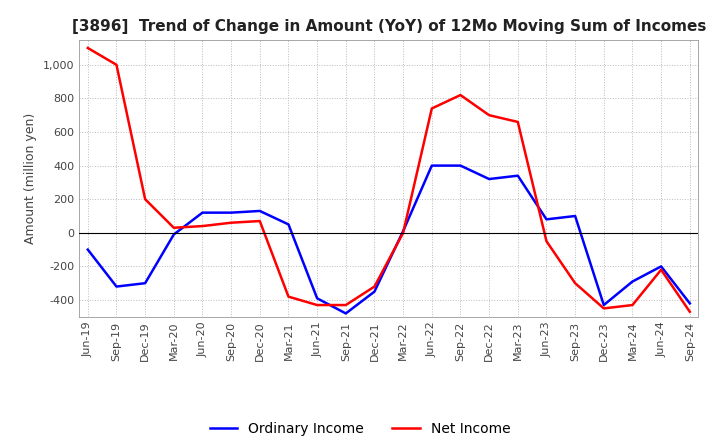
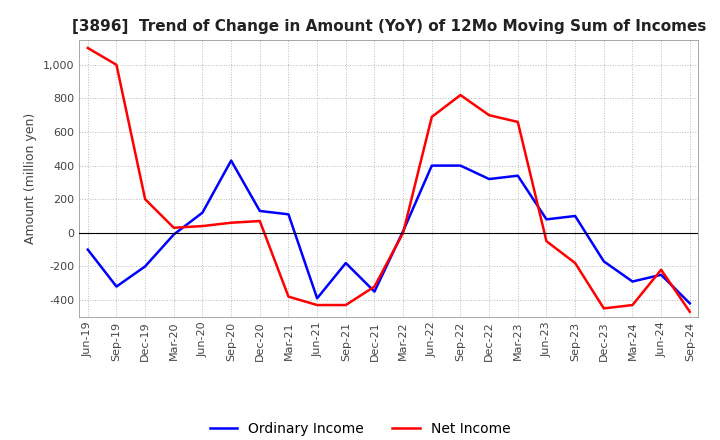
Ordinary Income/Dec-19: -300 -> -200
Ordinary Income/Sep-20: 120 -> 430
Ordinary Income/Mar-21: 50 -> 110
Ordinary Income/Sep-21: -480 -> -180
Net Income/Jun-22: 740 -> 690
Net Income/Sep-23: -300 -> -180
Ordinary Income/Dec-23: -430 -> -170
Ordinary Income/Jun-24: -200 -> -250
